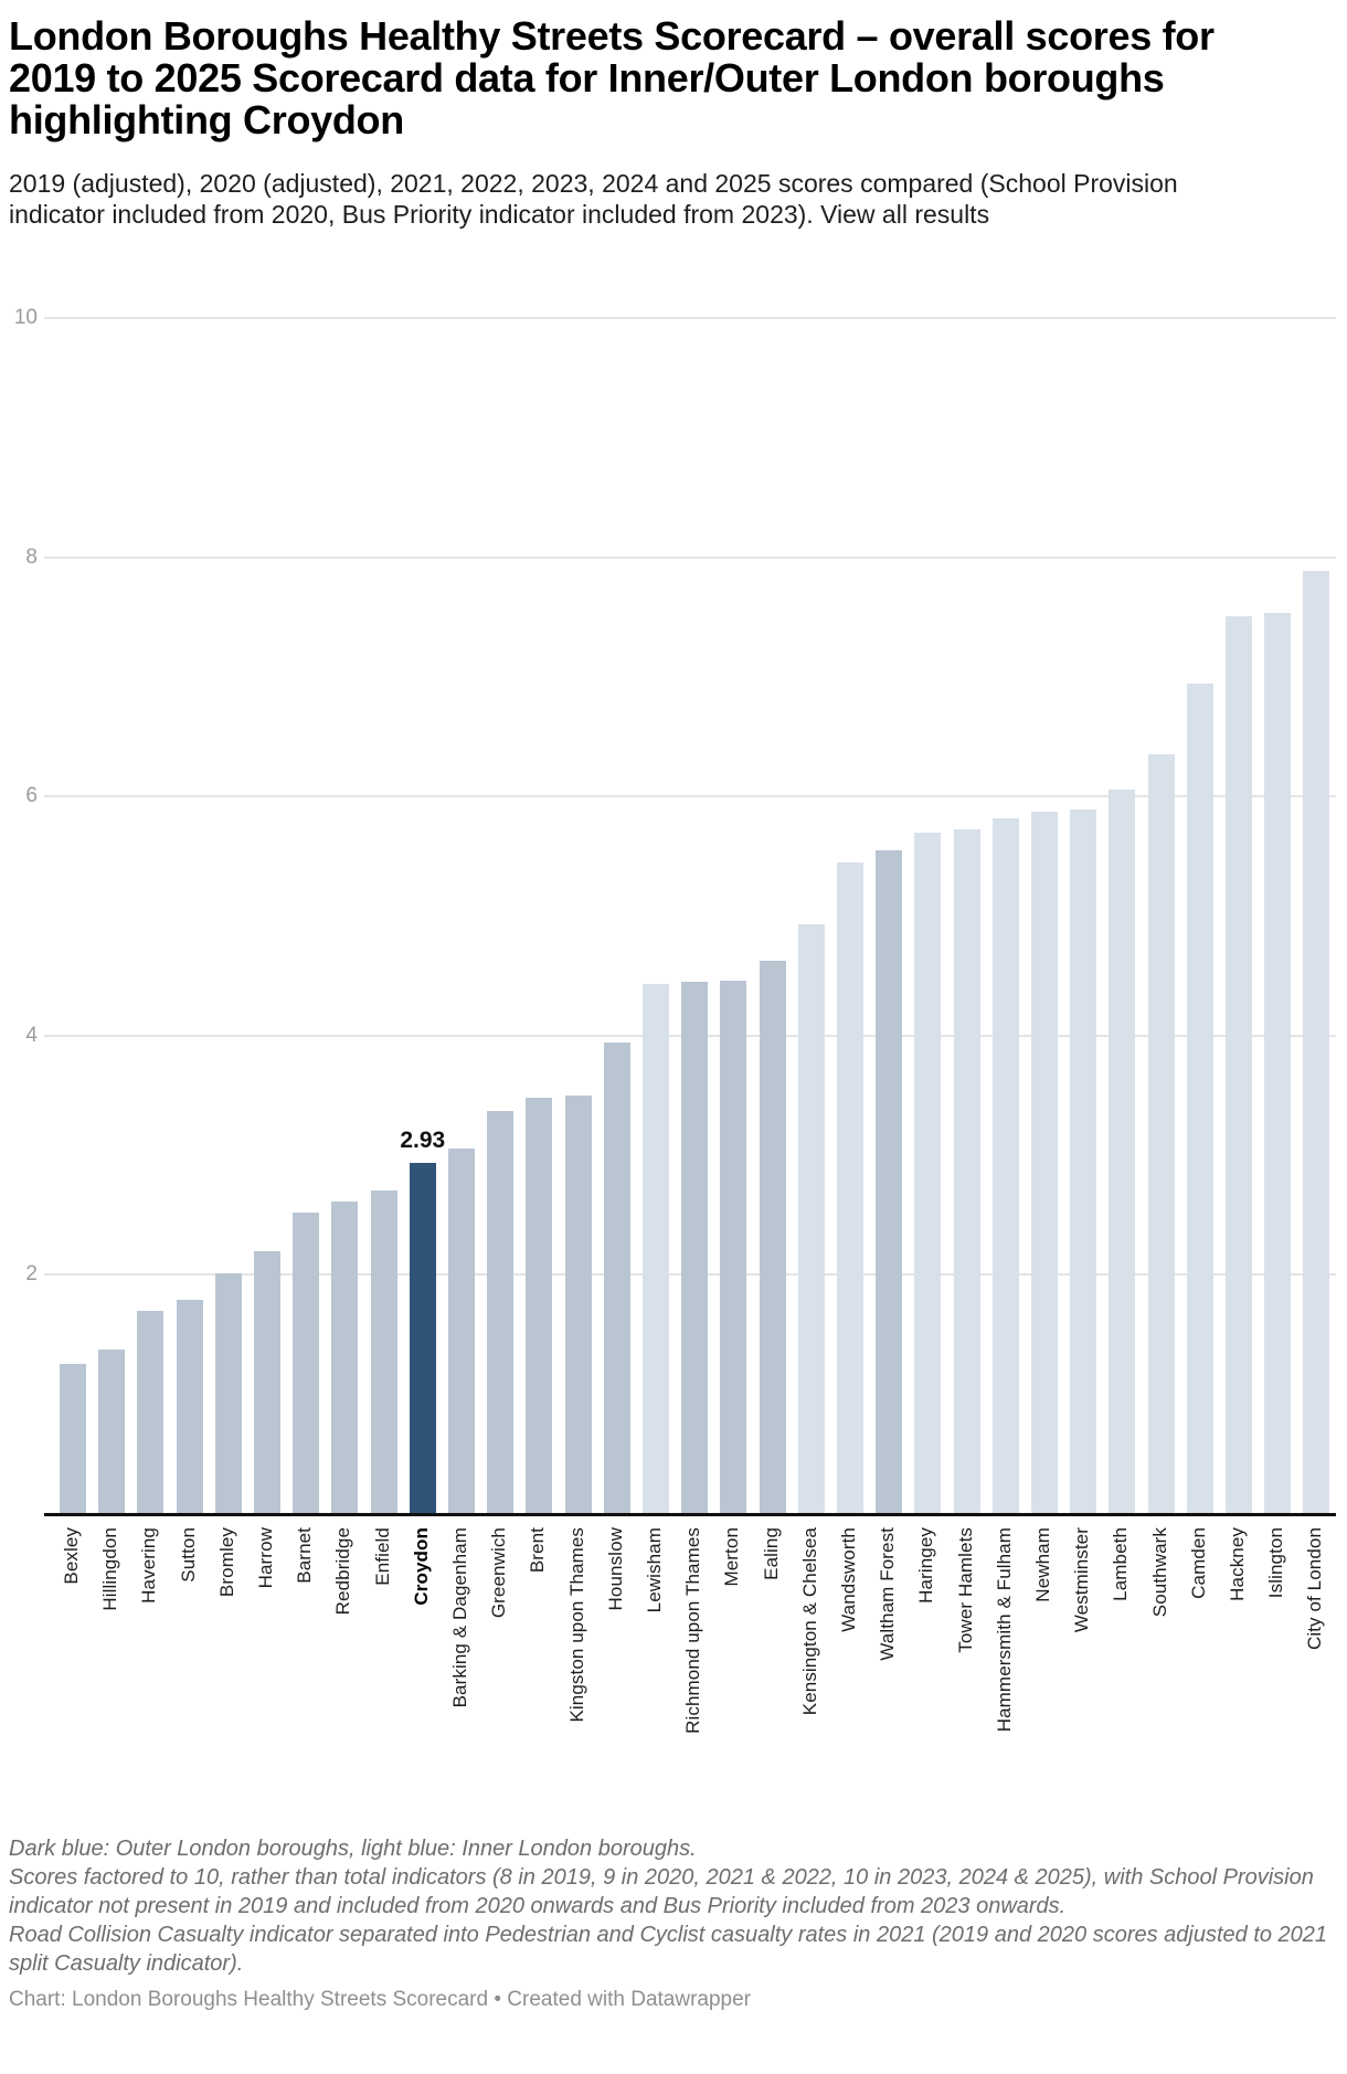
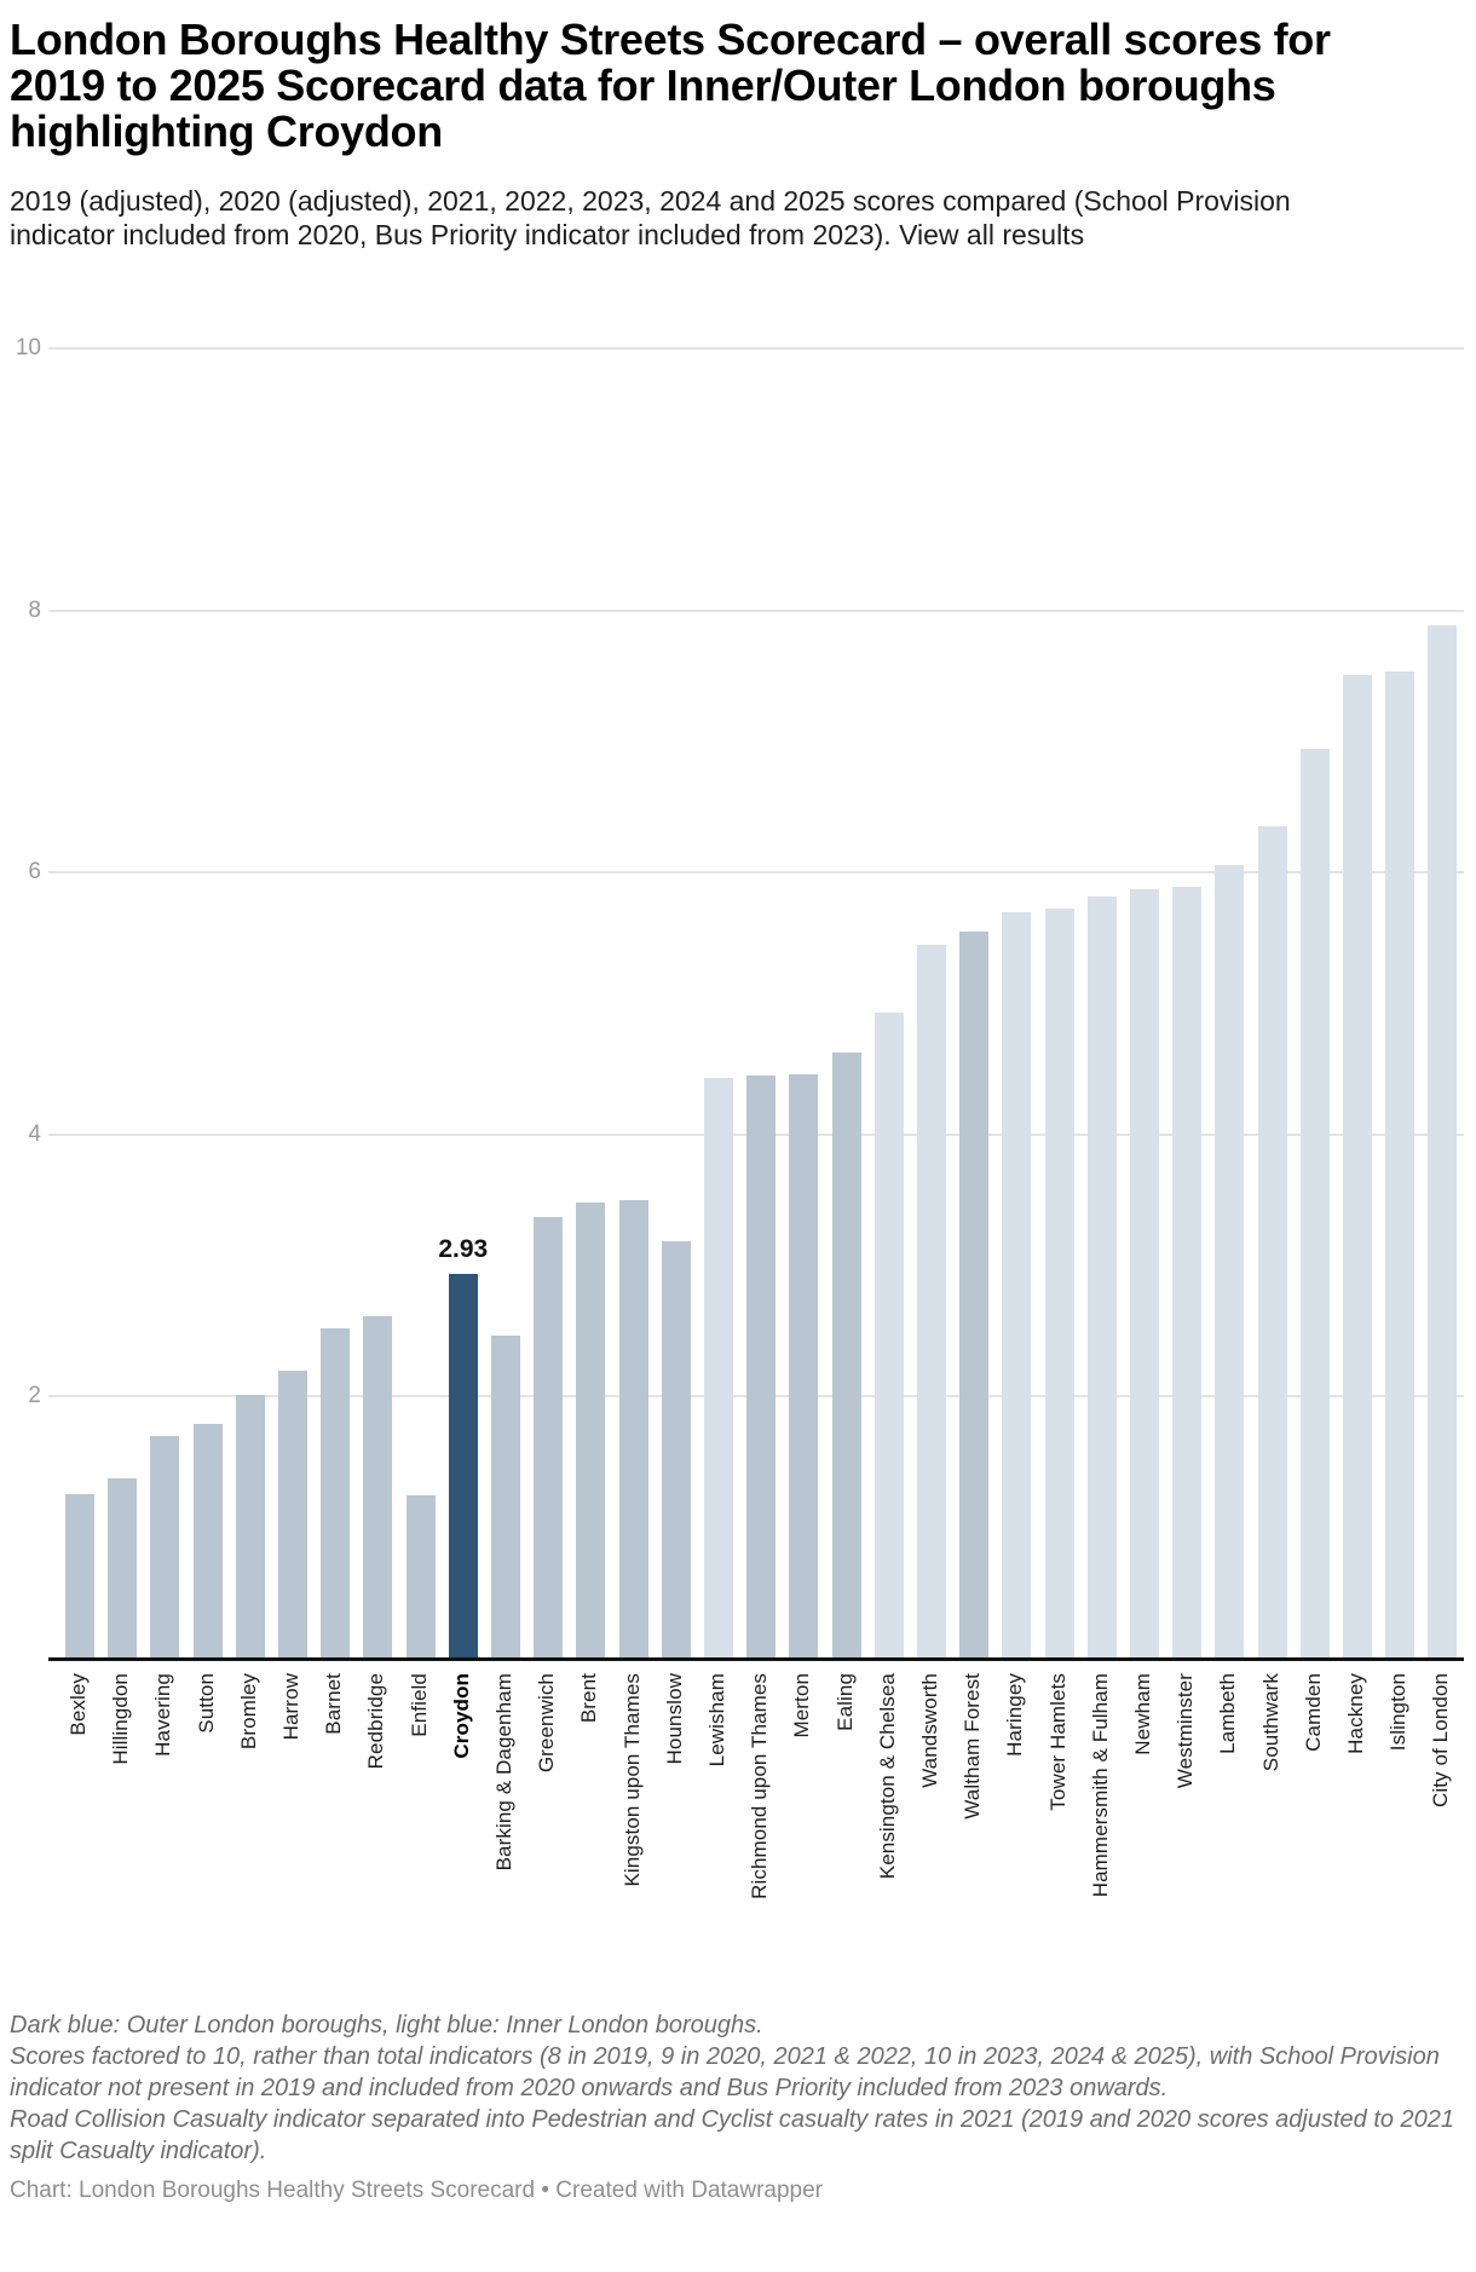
Enfield: 2.70 -> 1.24
Barking & Dagenham: 3.05 -> 2.46
Hounslow: 3.93 -> 3.18
